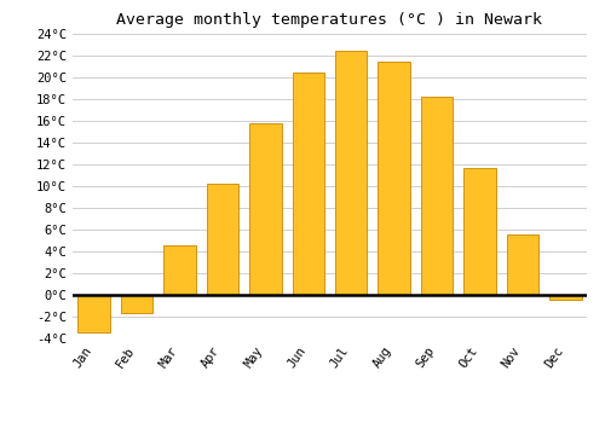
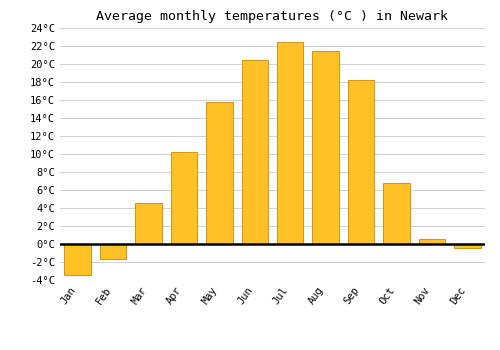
Oct: 11.7°C -> 6.8°C
Nov: 5.6°C -> 0.6°C
